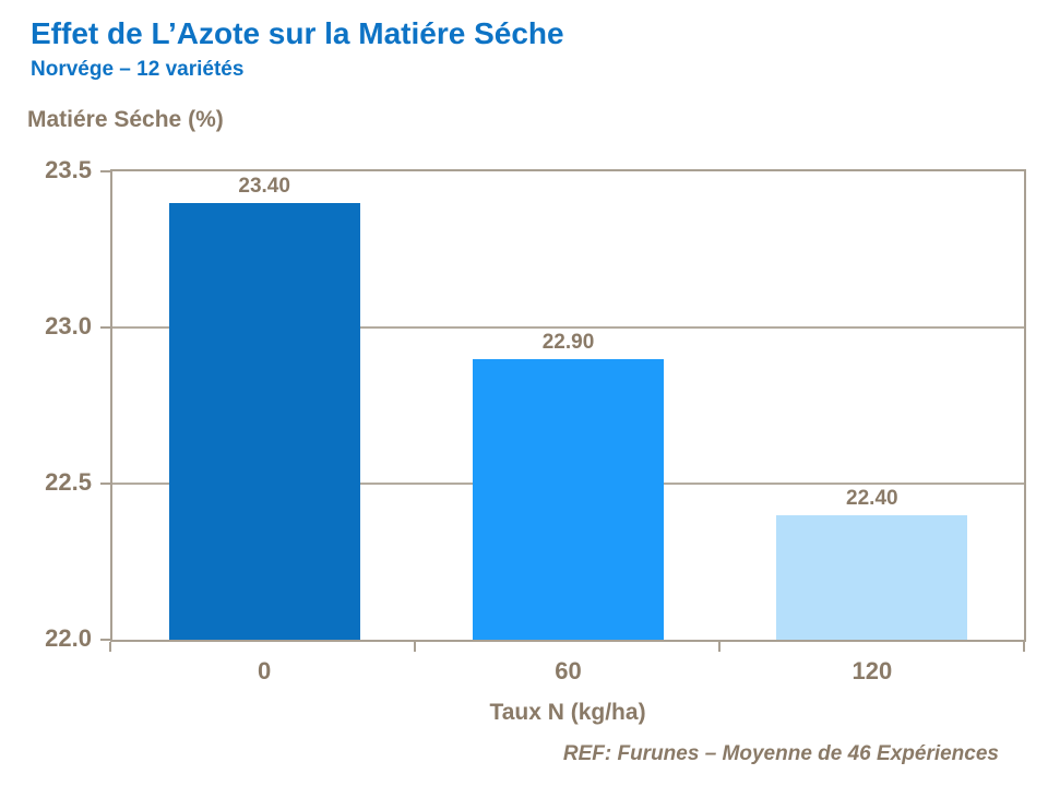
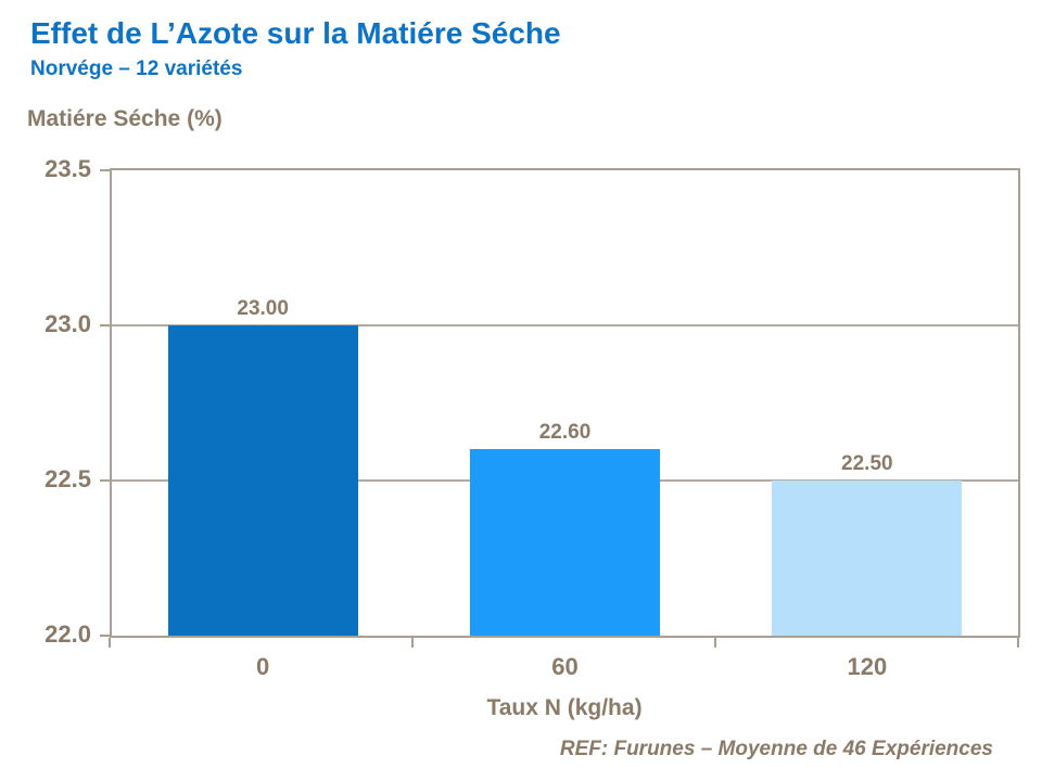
0: 23.40 -> 23.00
60: 22.90 -> 22.60
120: 22.40 -> 22.50
